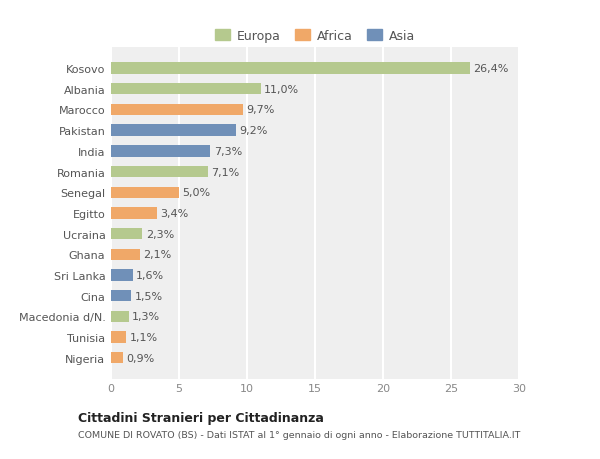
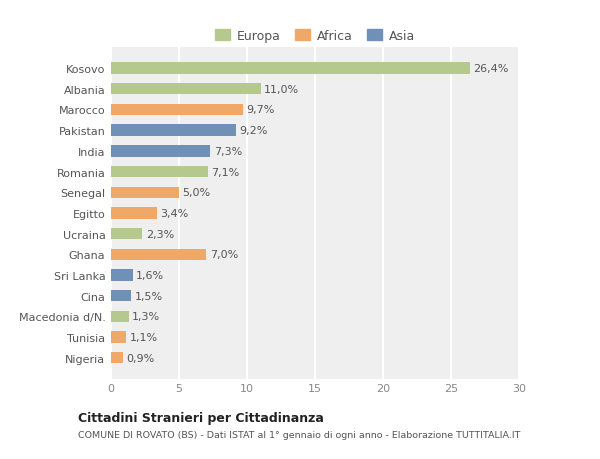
Ghana: 2,1% -> 7,0%
